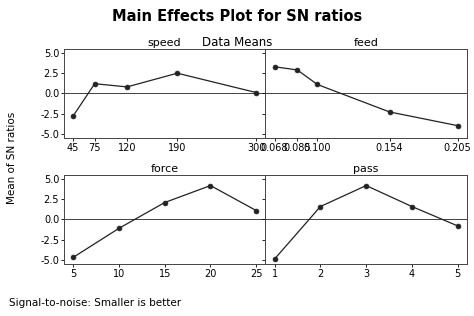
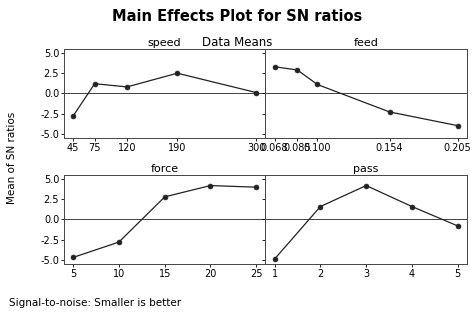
force/10: -1.1 -> -2.8
force/15: 2.1 -> 2.8
force/25: 1.1 -> 4.0
